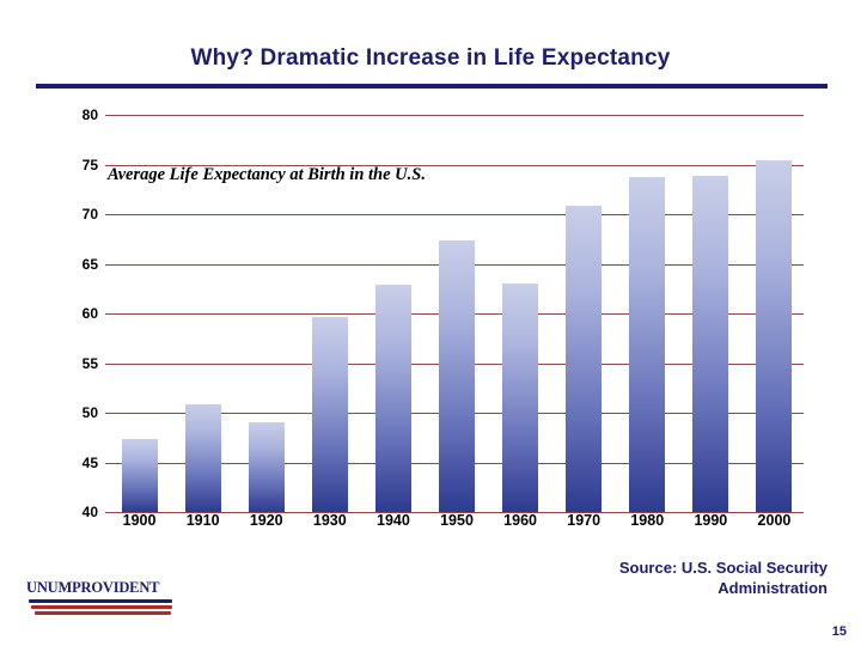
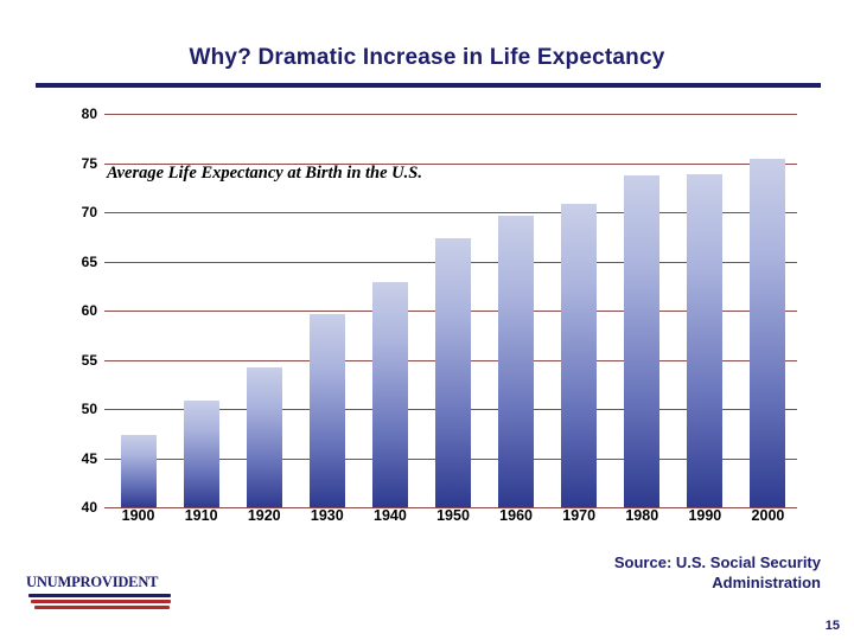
1920: 49 -> 54
1960: 63 -> 70
